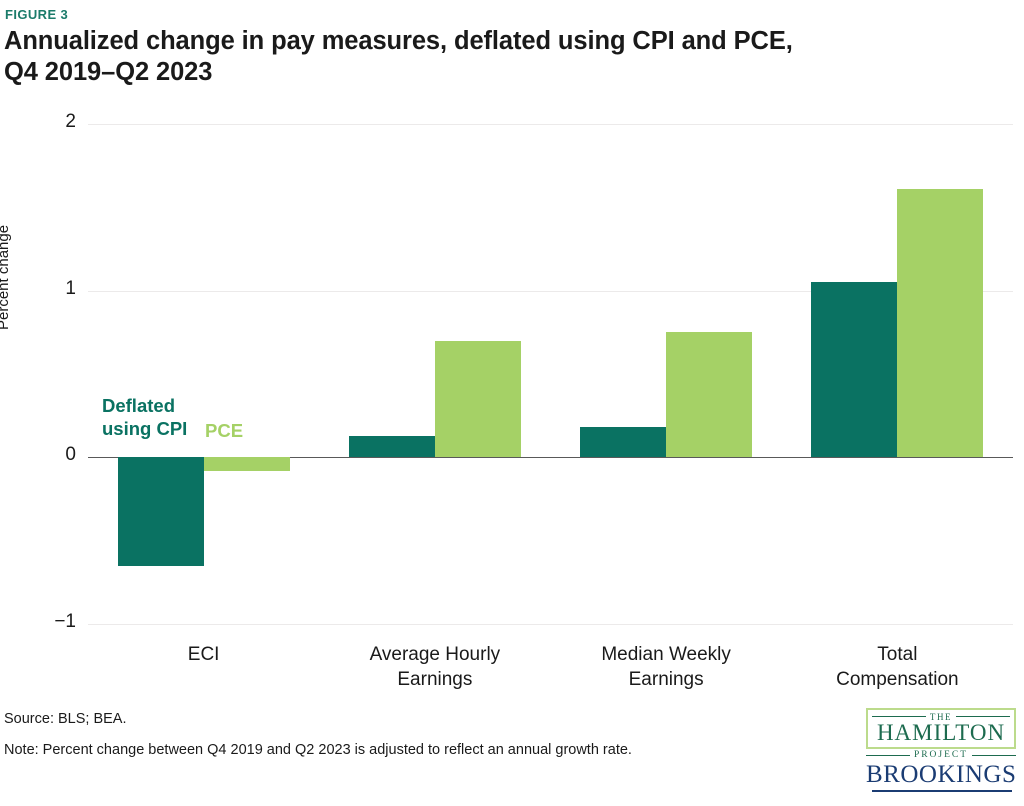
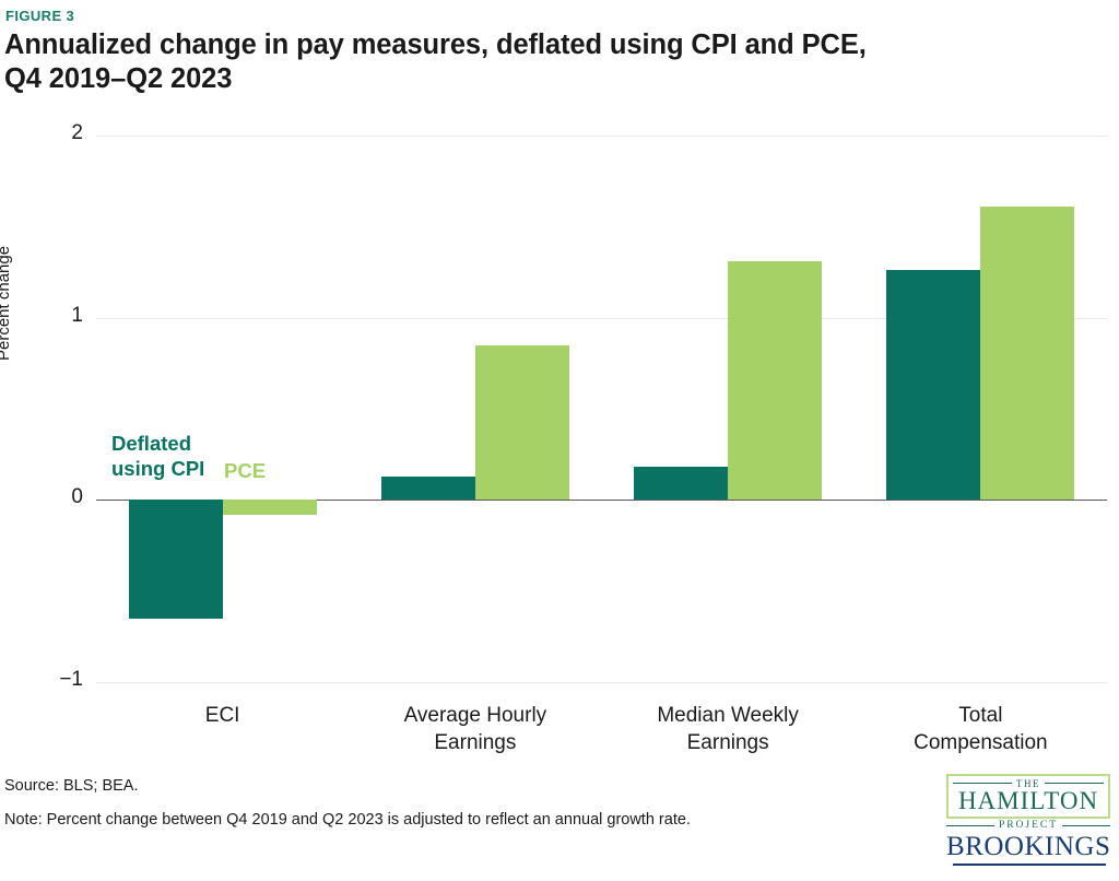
PCE/Average Hourly Earnings: 0.70 -> 0.85
PCE/Median Weekly Earnings: 0.75 -> 1.31
Deflated using CPI/Total Compensation: 1.05 -> 1.26
